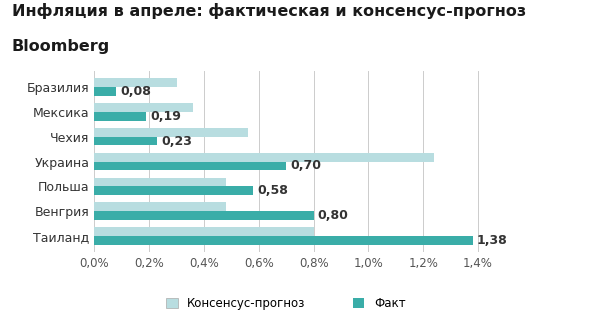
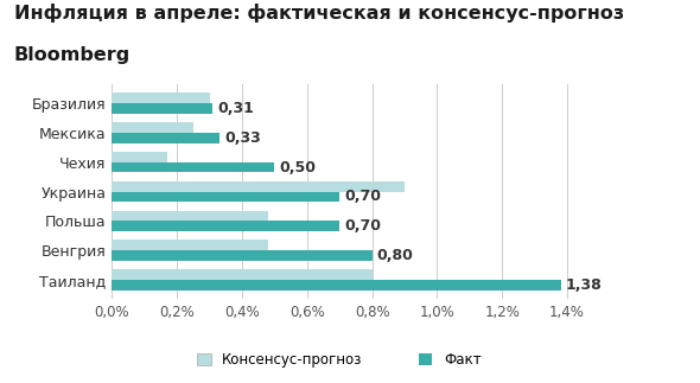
Факт/Бразилия: 0,08 -> 0,31
Консенсус-прогноз/Мексика: 0,36% -> 0,25%
Факт/Мексика: 0,19 -> 0,33
Консенсус-прогноз/Чехия: 0,56% -> 0,17%
Факт/Чехия: 0,23 -> 0,50
Консенсус-прогноз/Украина: 1,24% -> 0,90%
Факт/Польша: 0,58 -> 0,70
